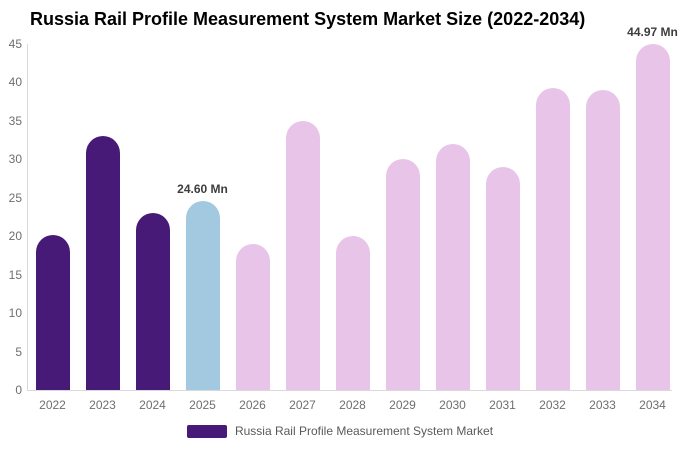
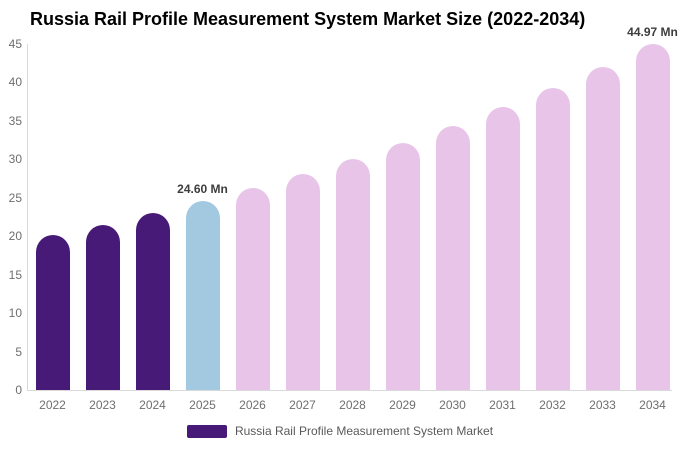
2023: 33 -> 22
2026: 19 -> 26
2027: 35 -> 28
2028: 20 -> 30
2029: 30 -> 32
2030: 32 -> 34
2031: 29 -> 37
2033: 39 -> 42
